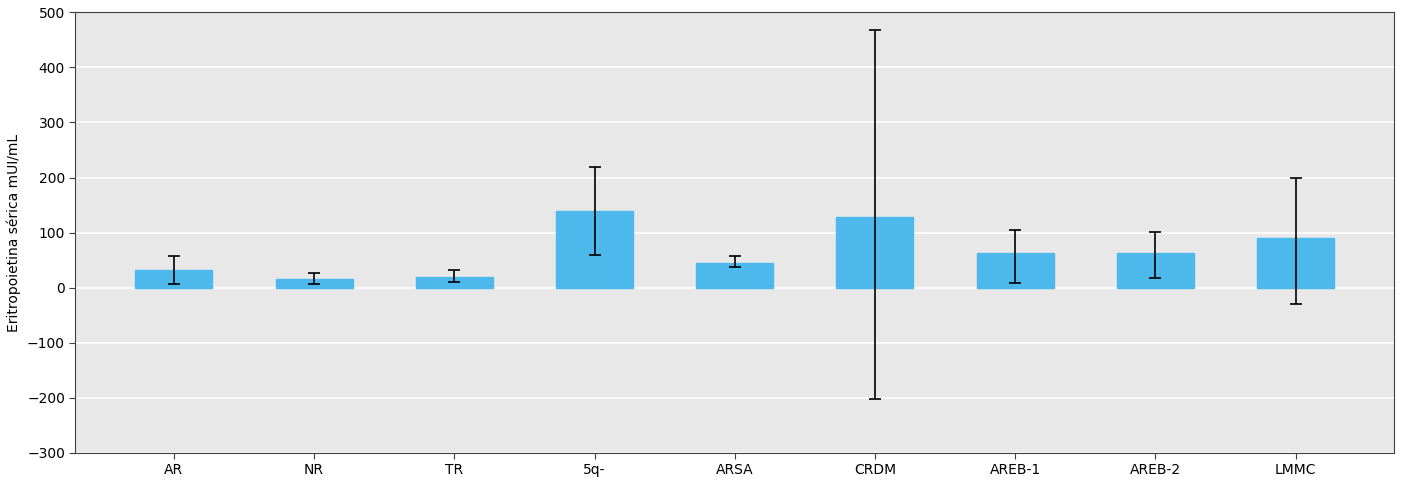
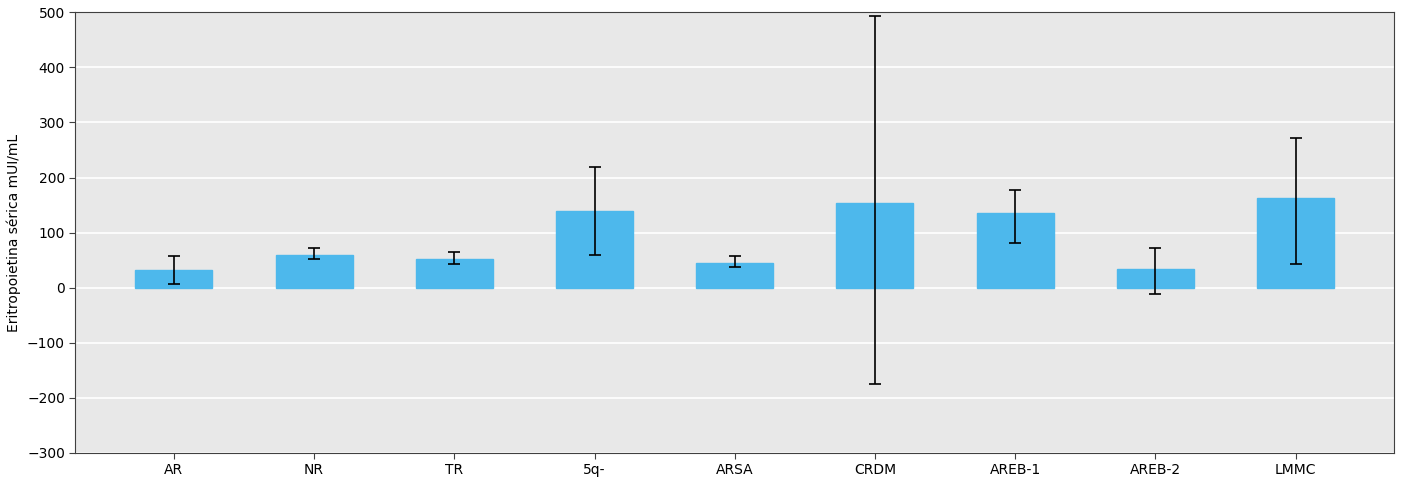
NR: 15 -> 60
TR: 20 -> 52
CRDM: 128 -> 154
AREB-1: 63 -> 136
AREB-2: 63 -> 34
LMMC: 90 -> 162
